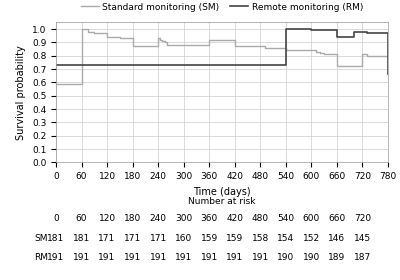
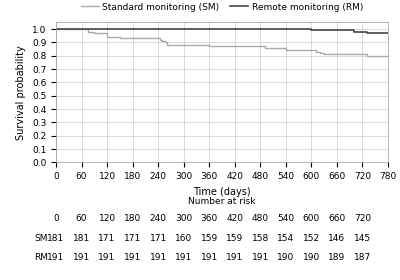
Standard monitoring (SM)/0: 0.59 -> 1.00
Remote monitoring (RM)/0: 0.73 -> 1.00
Standard monitoring (SM)/180: 0.87 -> 0.93
Standard monitoring (SM)/360: 0.92 -> 0.87
Standard monitoring (SM)/660: 0.72 -> 0.81
Remote monitoring (RM)/660: 0.94 -> 0.99
Remote monitoring (RM)/780: 0.66 -> 0.97
